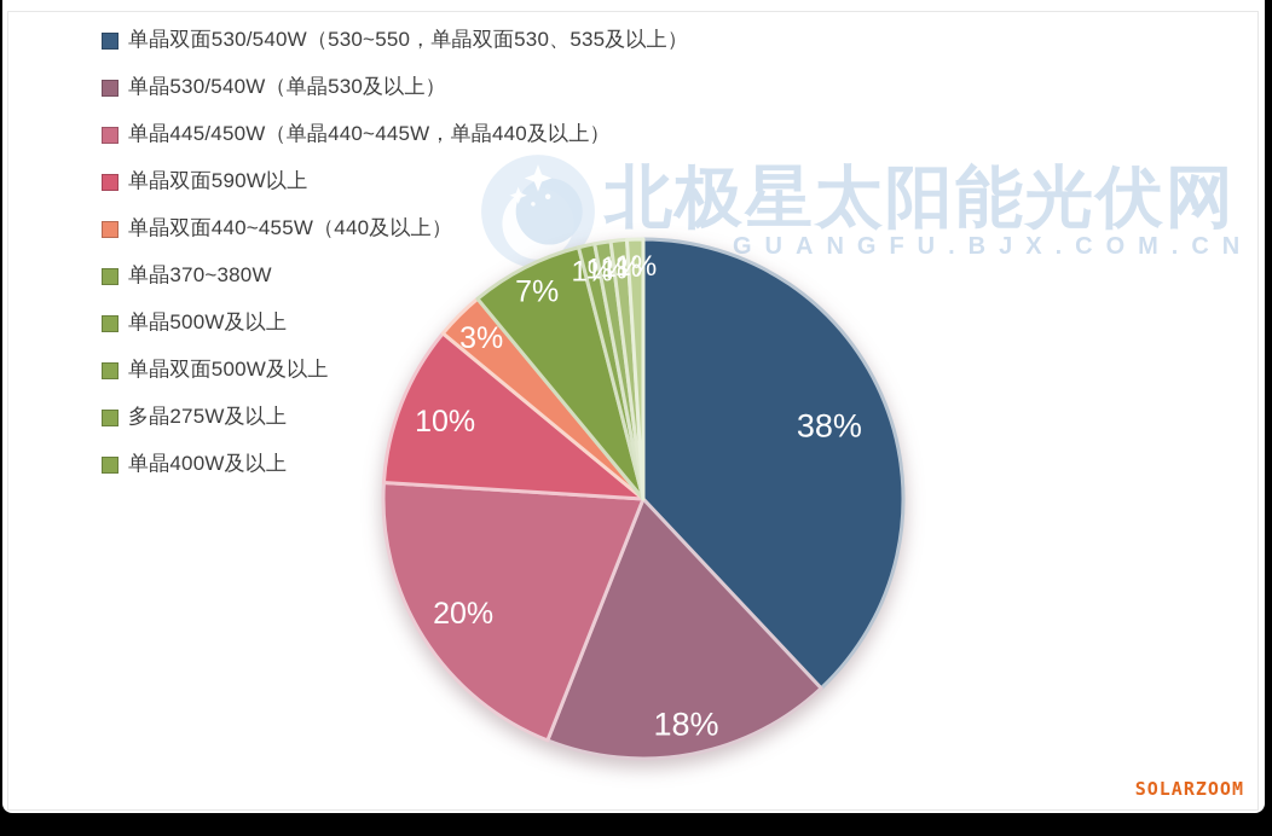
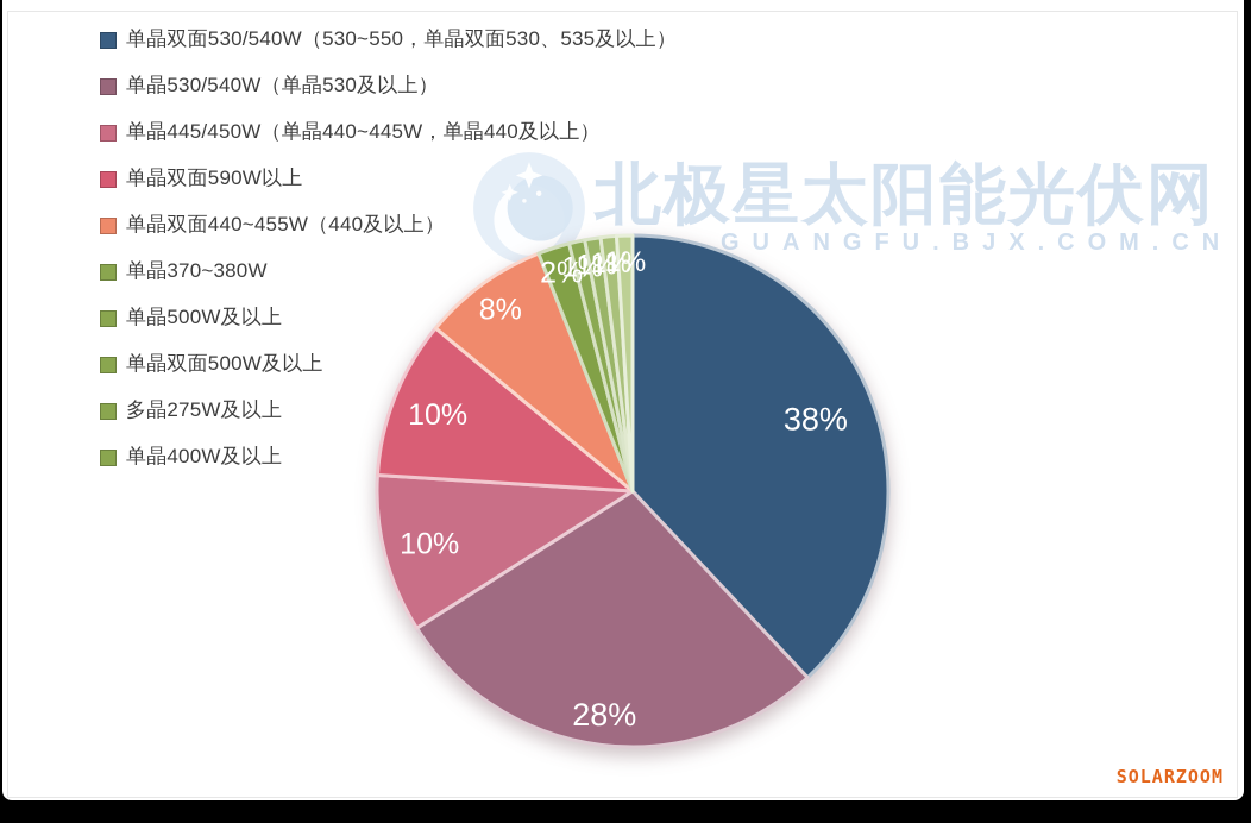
单晶530/540W（单晶530及以上）: 18% -> 28%
单晶445/450W（单晶440~445W，单晶440及以上）: 20% -> 10%
单晶双面440~455W（440及以上）: 3% -> 8%
单晶370~380W: 7% -> 2%
